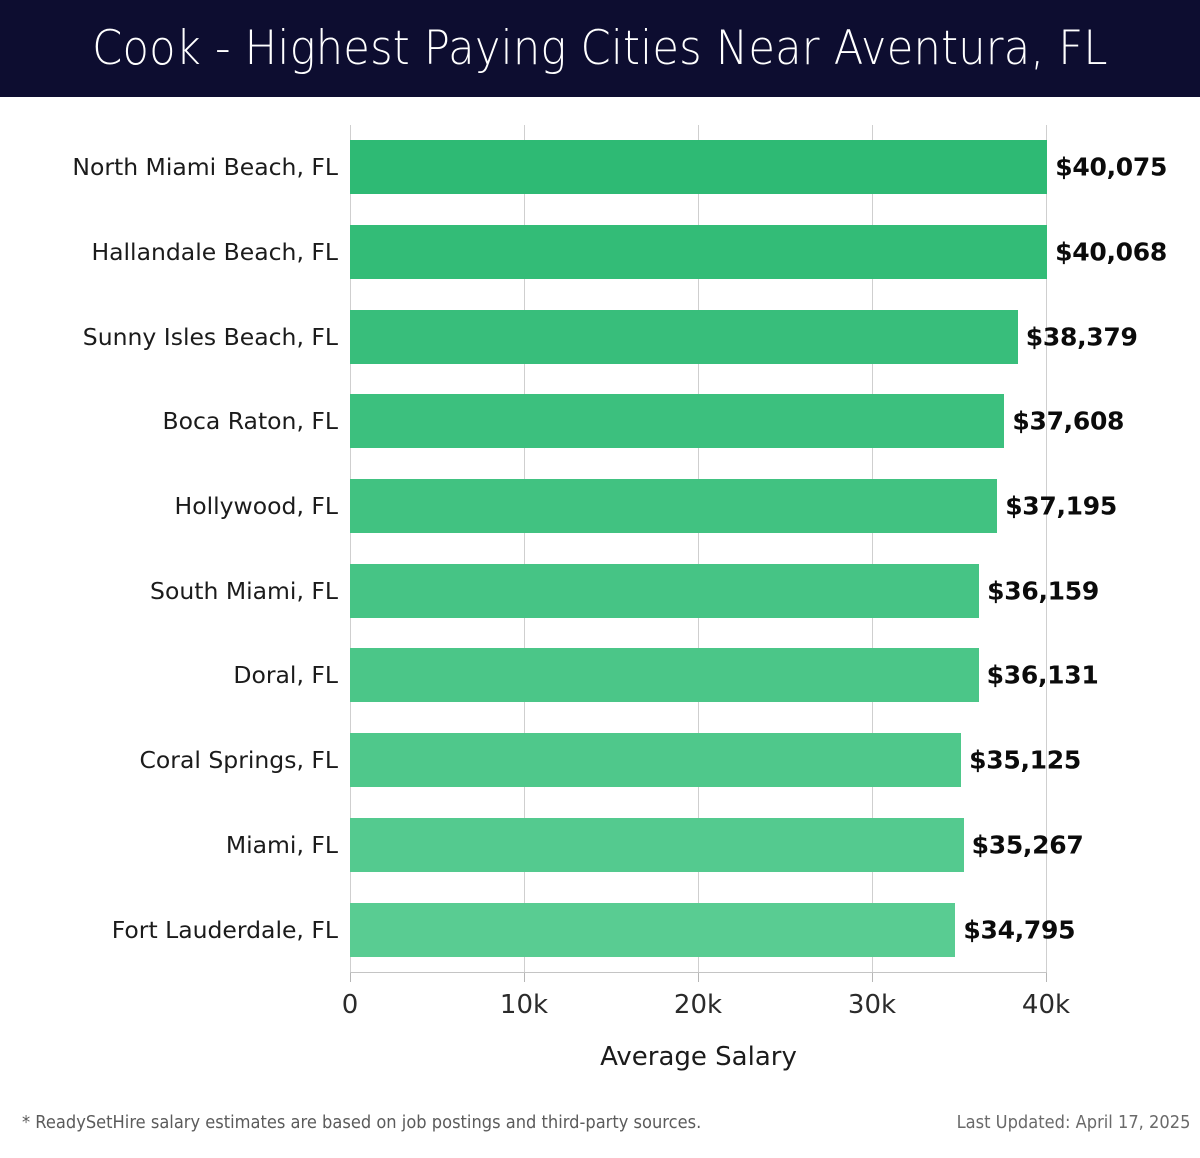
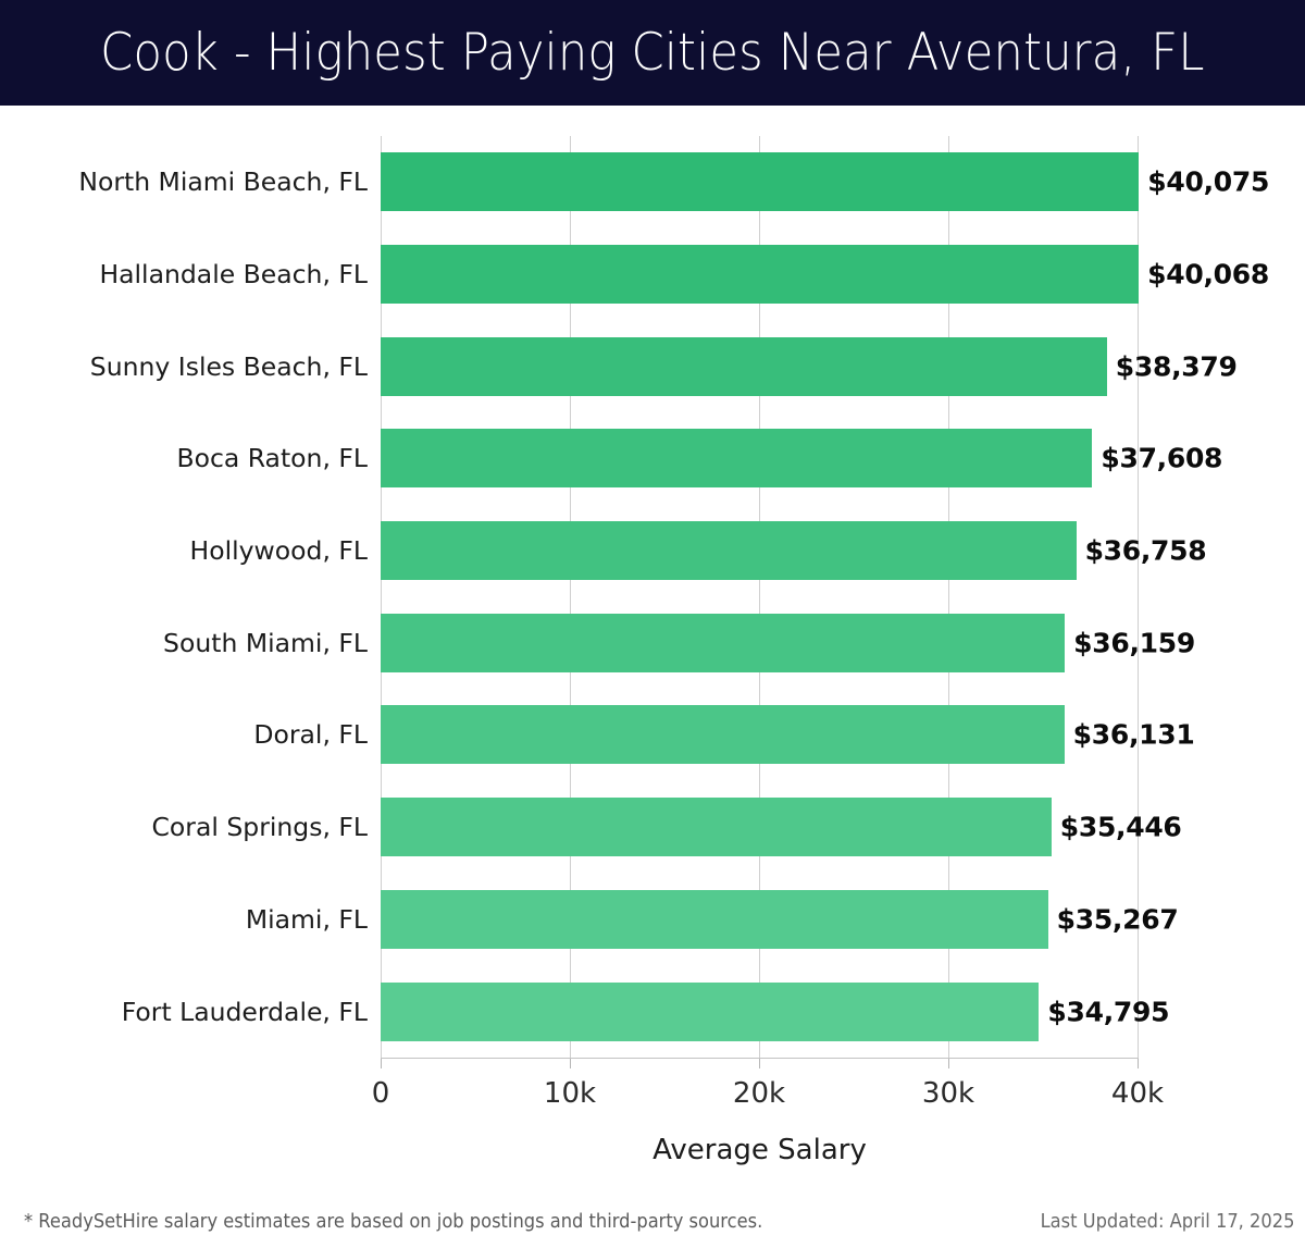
Hollywood, FL: $37,195 -> $36,758
Coral Springs, FL: $35,125 -> $35,446
